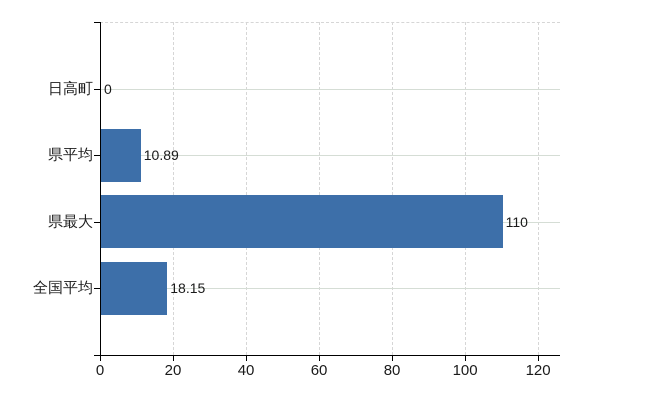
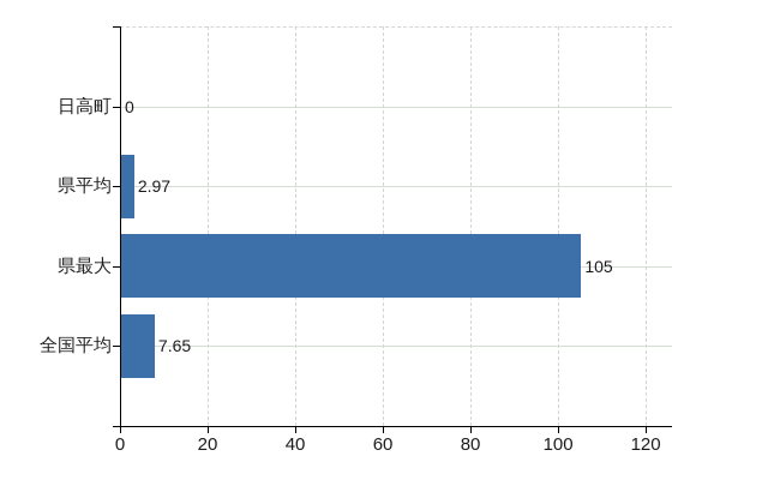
県平均: 10.89 -> 2.97
県最大: 110 -> 105
全国平均: 18.15 -> 7.65
